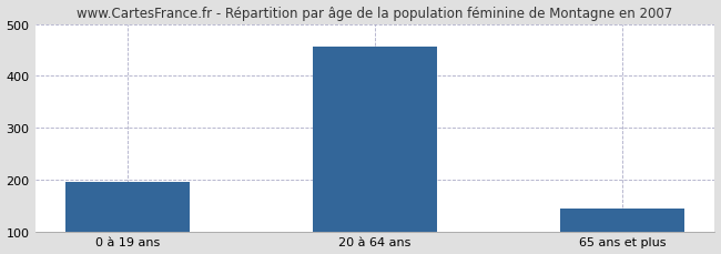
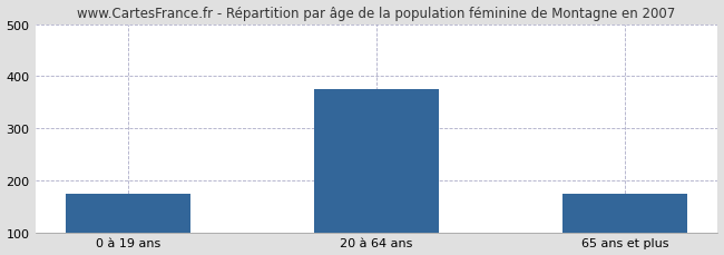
0 à 19 ans: 195 -> 175
20 à 64 ans: 457 -> 375
65 ans et plus: 145 -> 175
